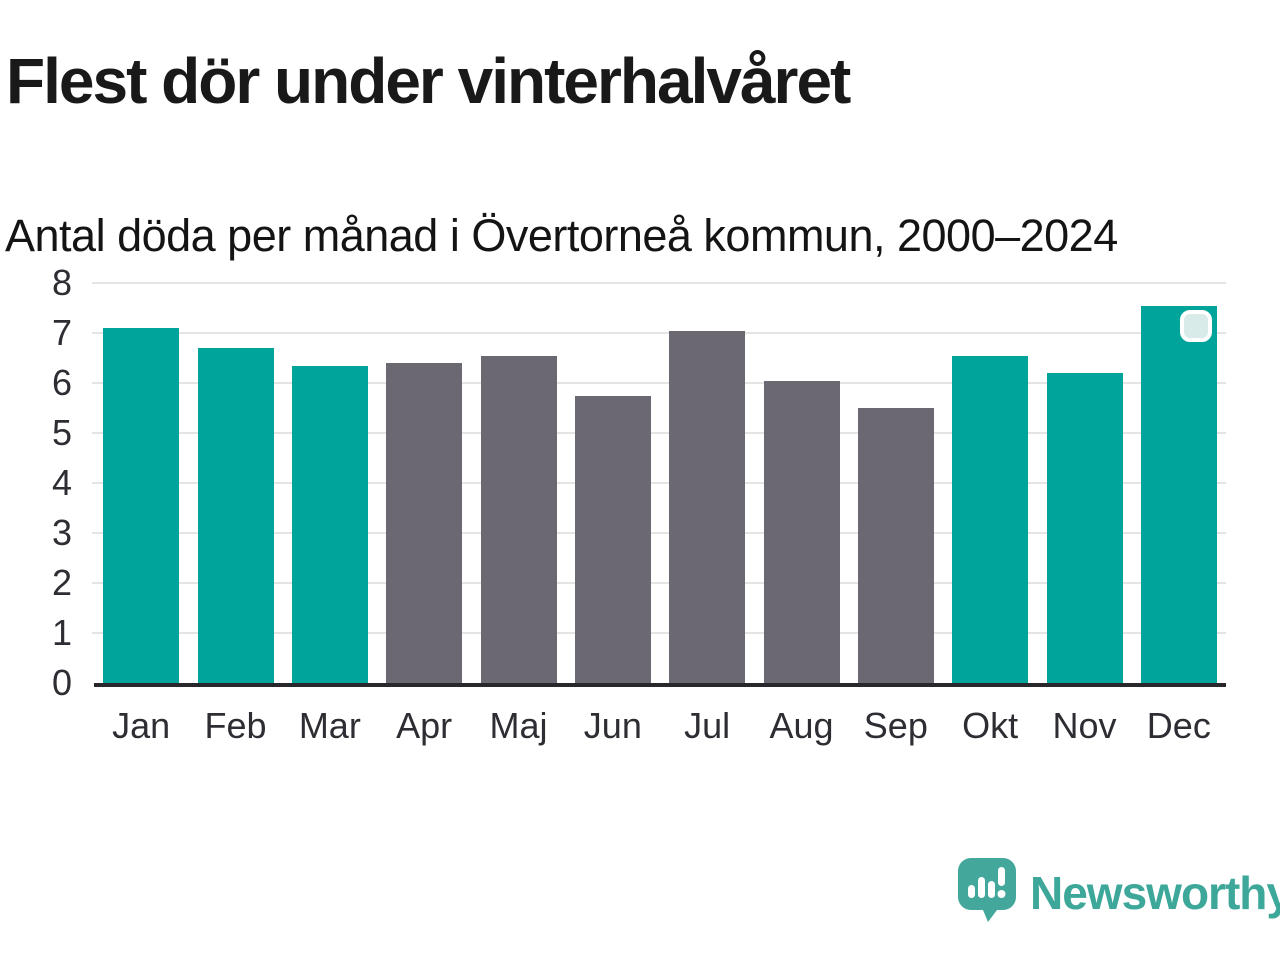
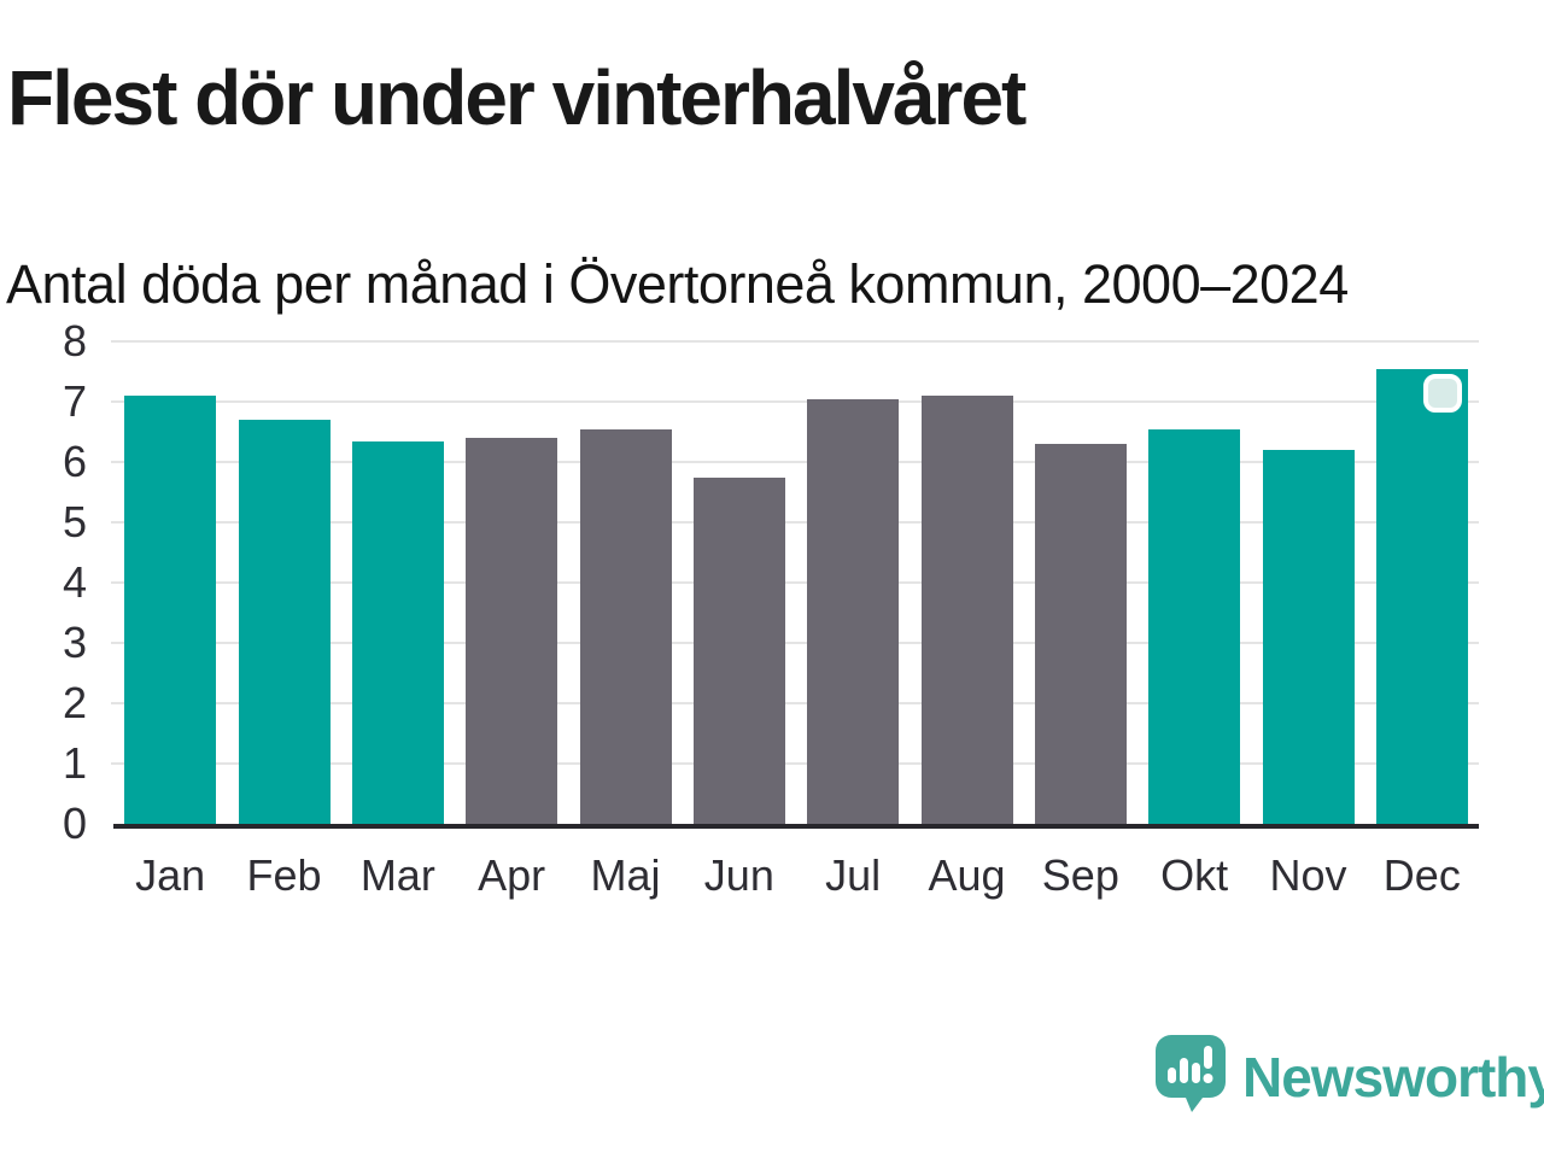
Aug: 6.0 -> 7.1
Sep: 5.5 -> 6.3
